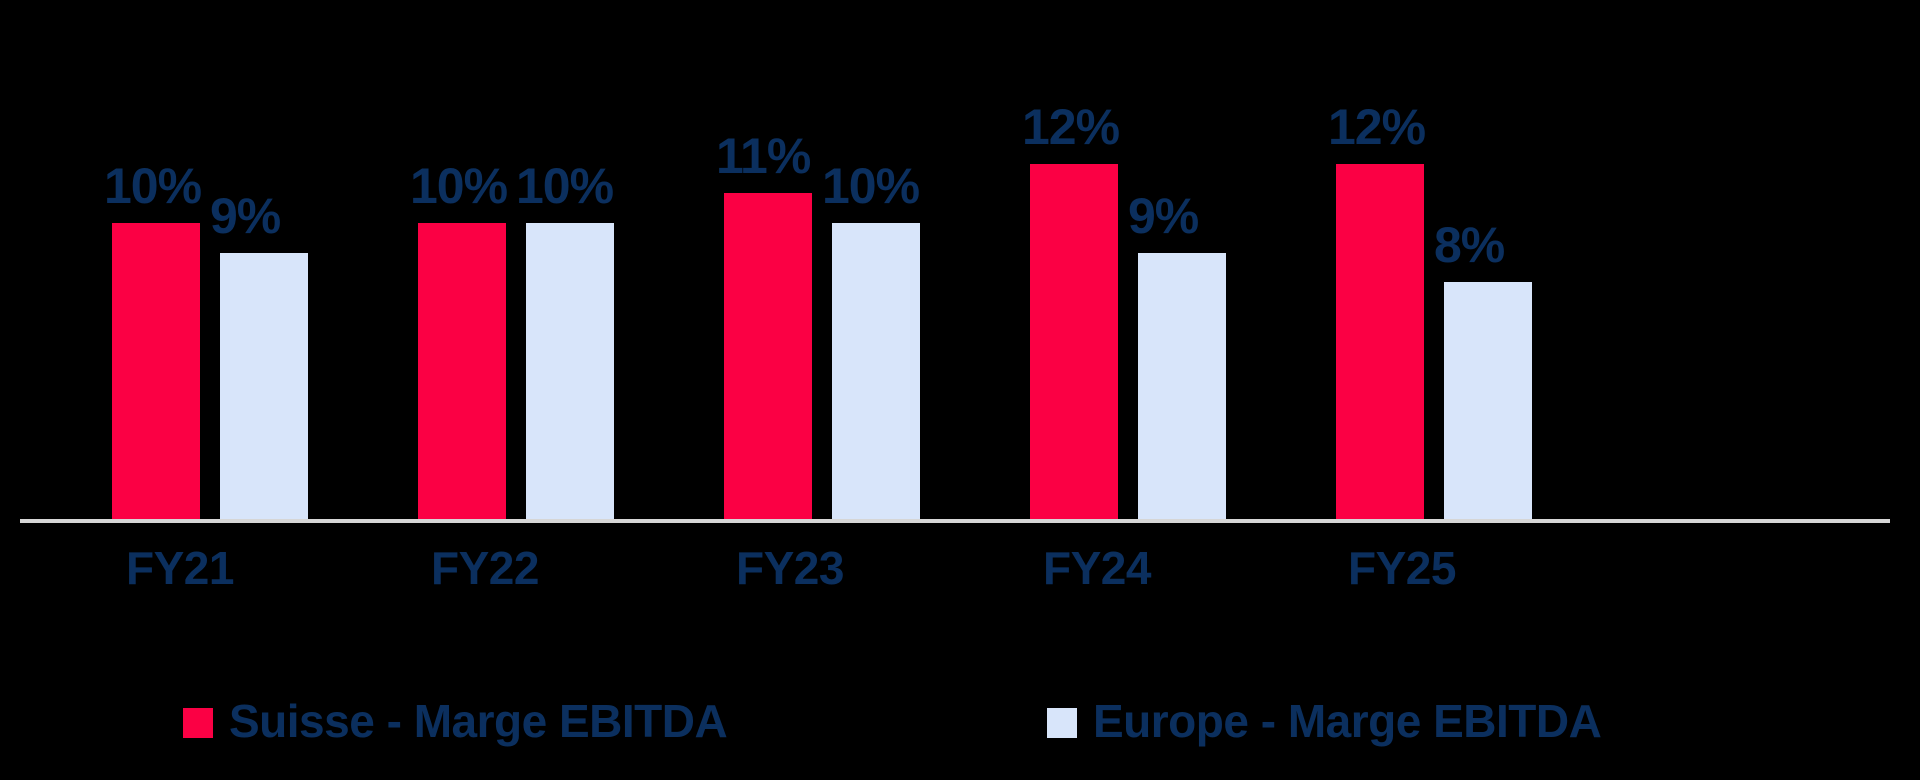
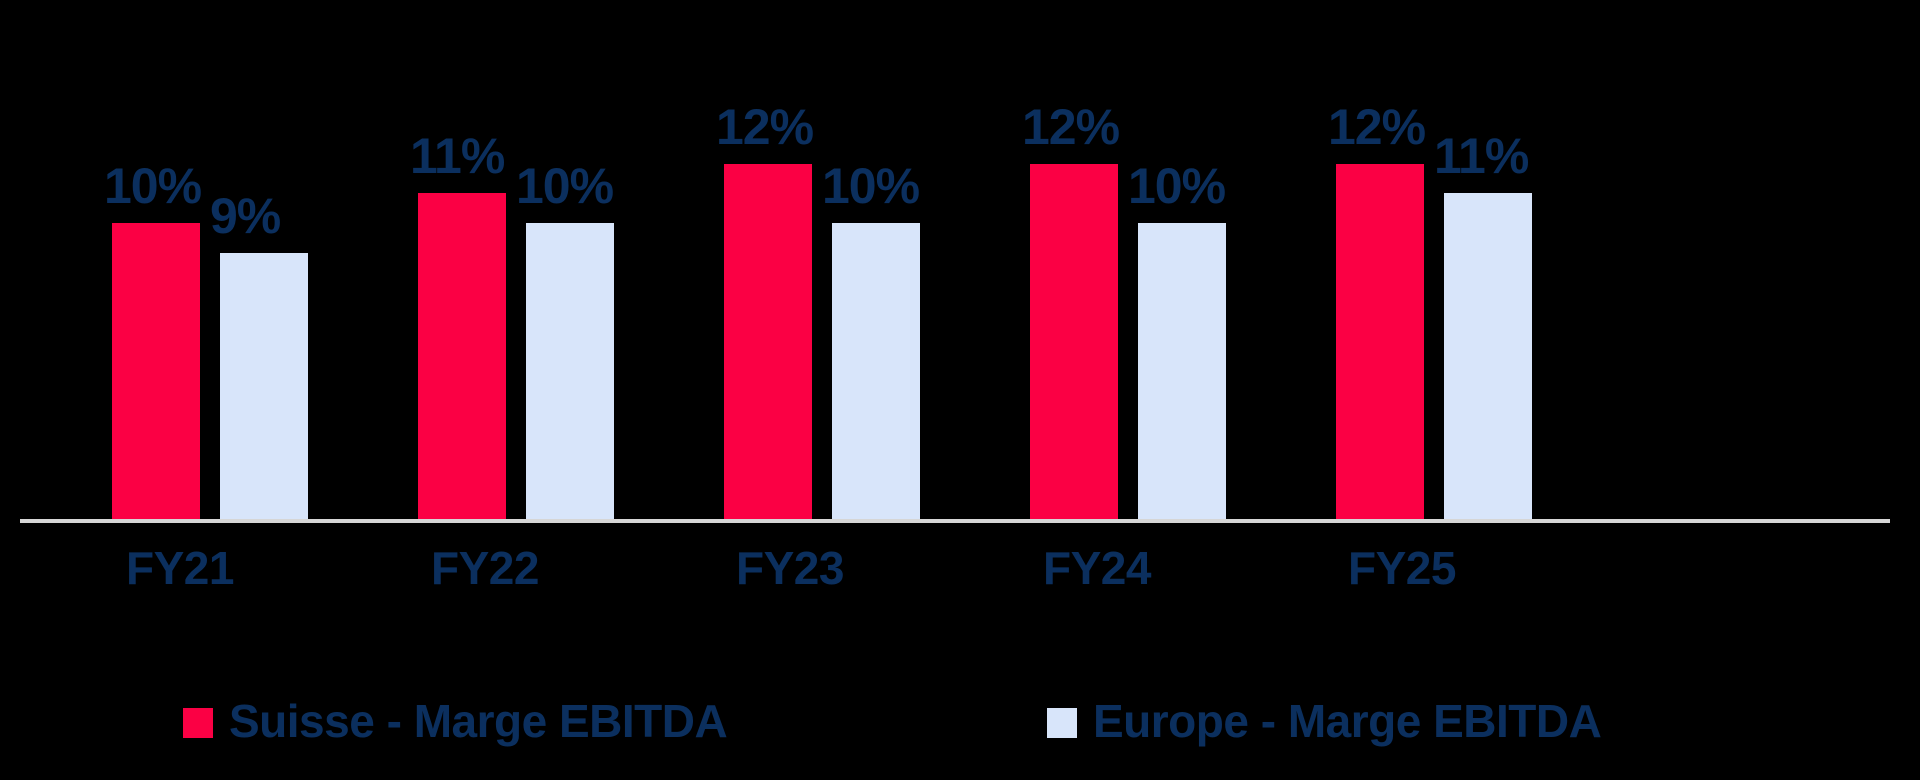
Suisse - Marge EBITDA/FY22: 10% -> 11%
Suisse - Marge EBITDA/FY23: 11% -> 12%
Europe - Marge EBITDA/FY24: 9% -> 10%
Europe - Marge EBITDA/FY25: 8% -> 11%
